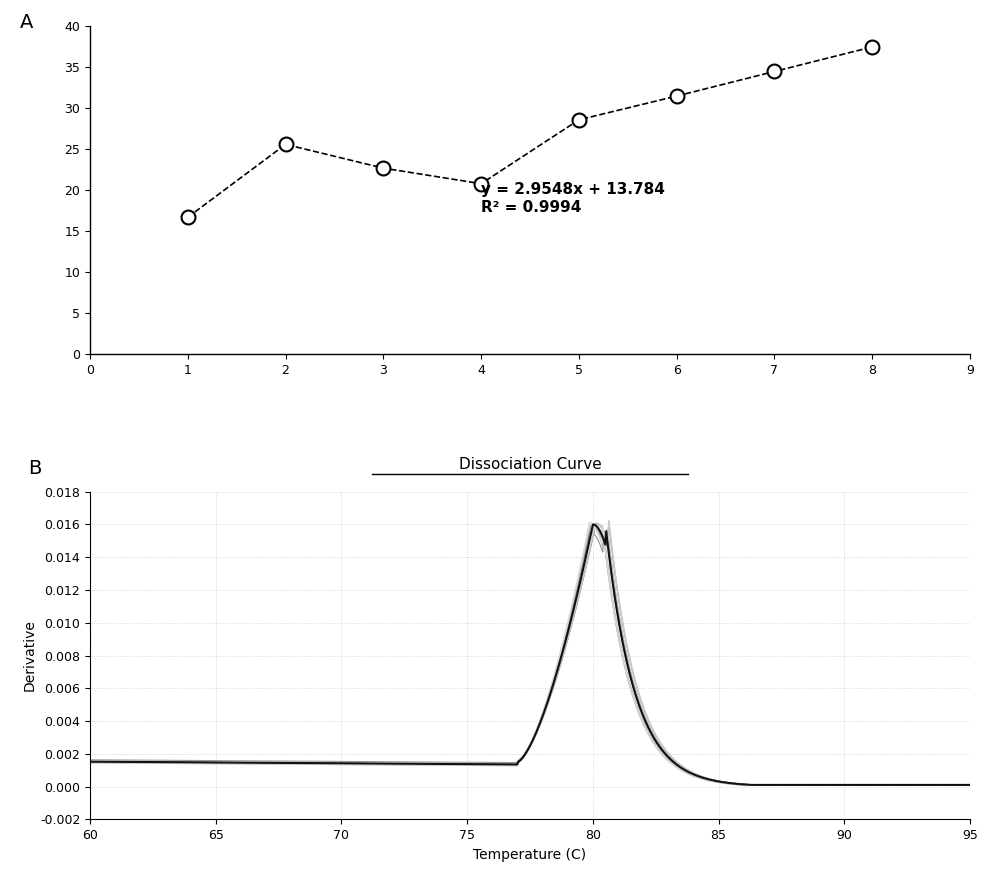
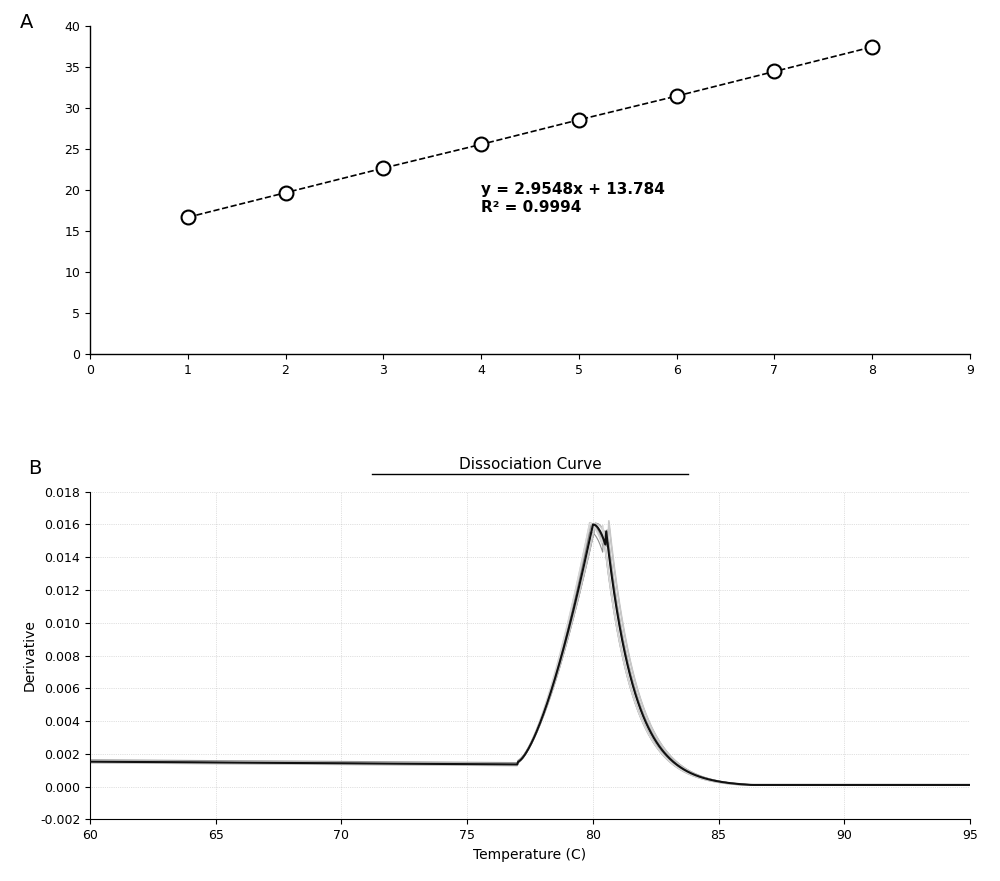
2: 25.6 -> 19.7
4: 20.8 -> 25.6
